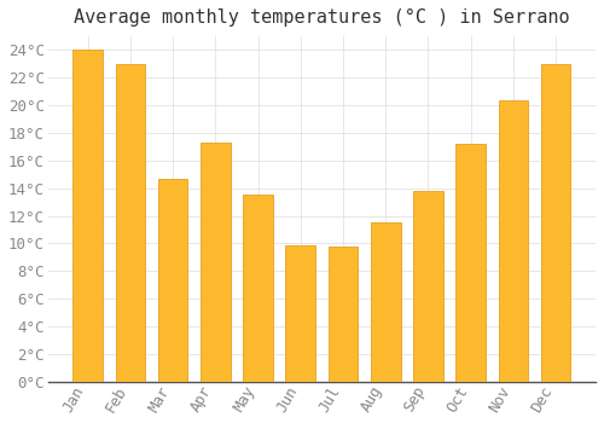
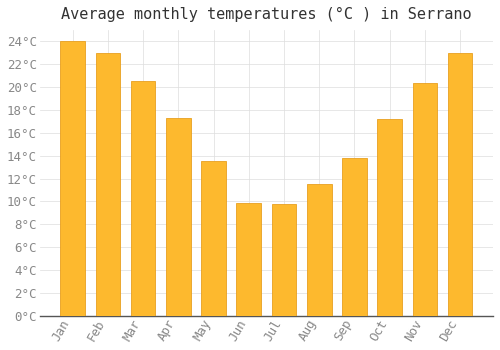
Mar: 14.7°C -> 20.5°C
